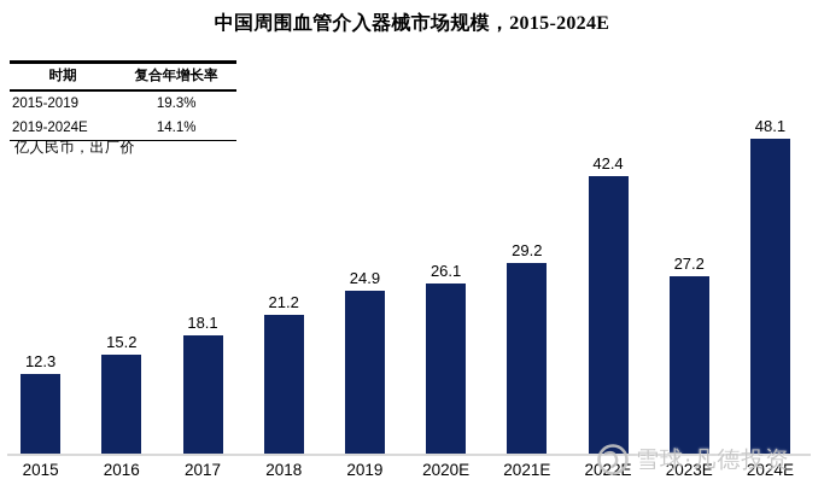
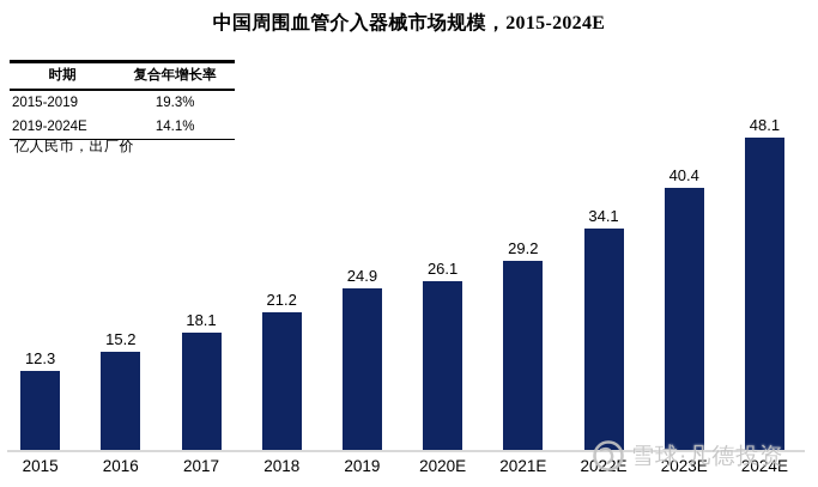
2022E: 42.4 -> 34.1
2023E: 27.2 -> 40.4
